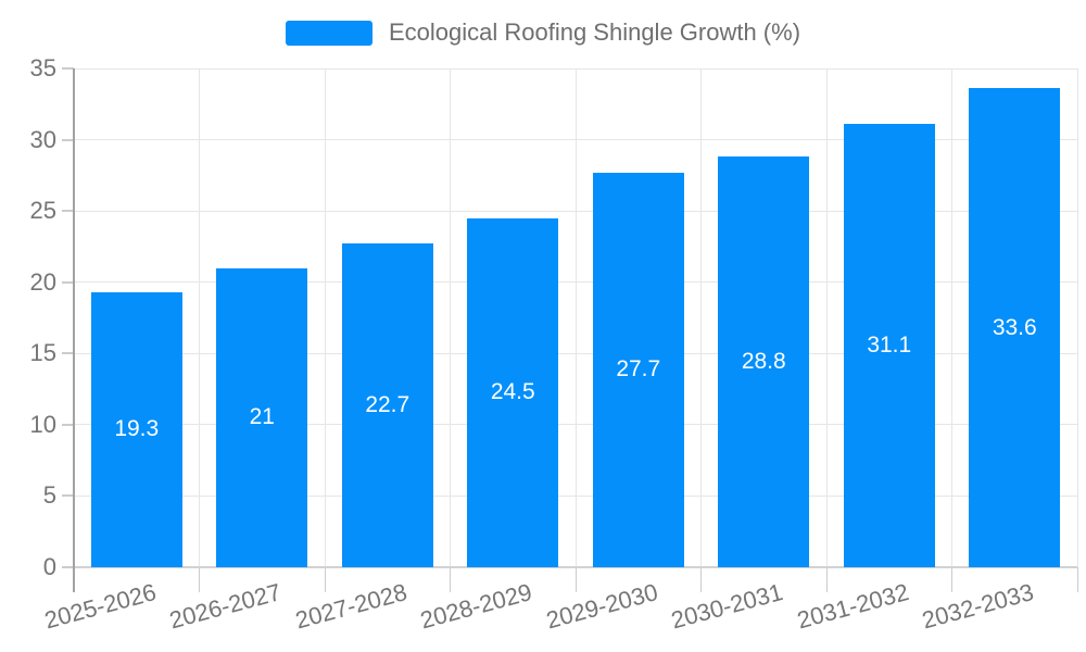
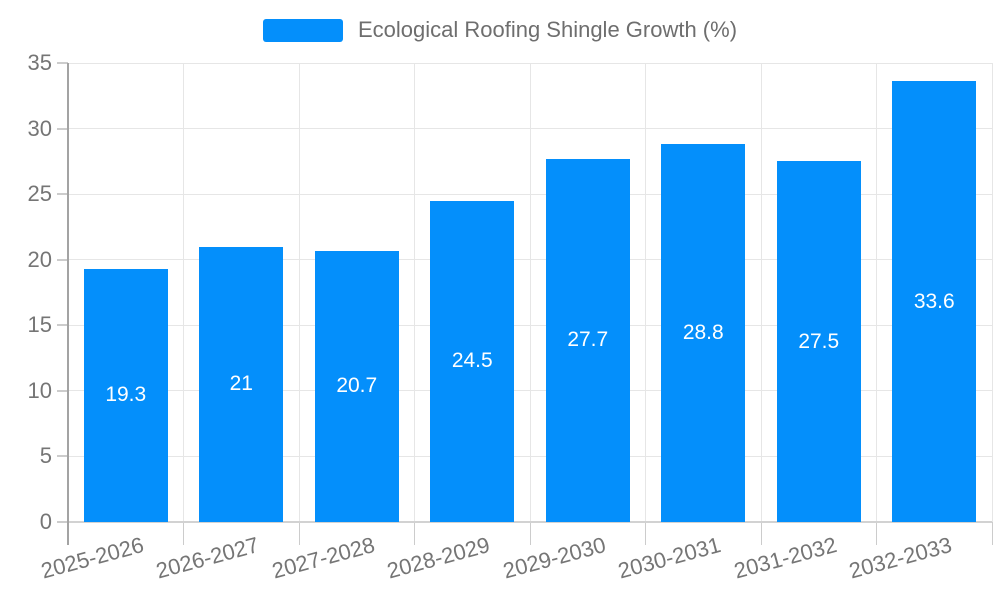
2027-2028: 22.7 -> 20.7
2031-2032: 31.1 -> 27.5
